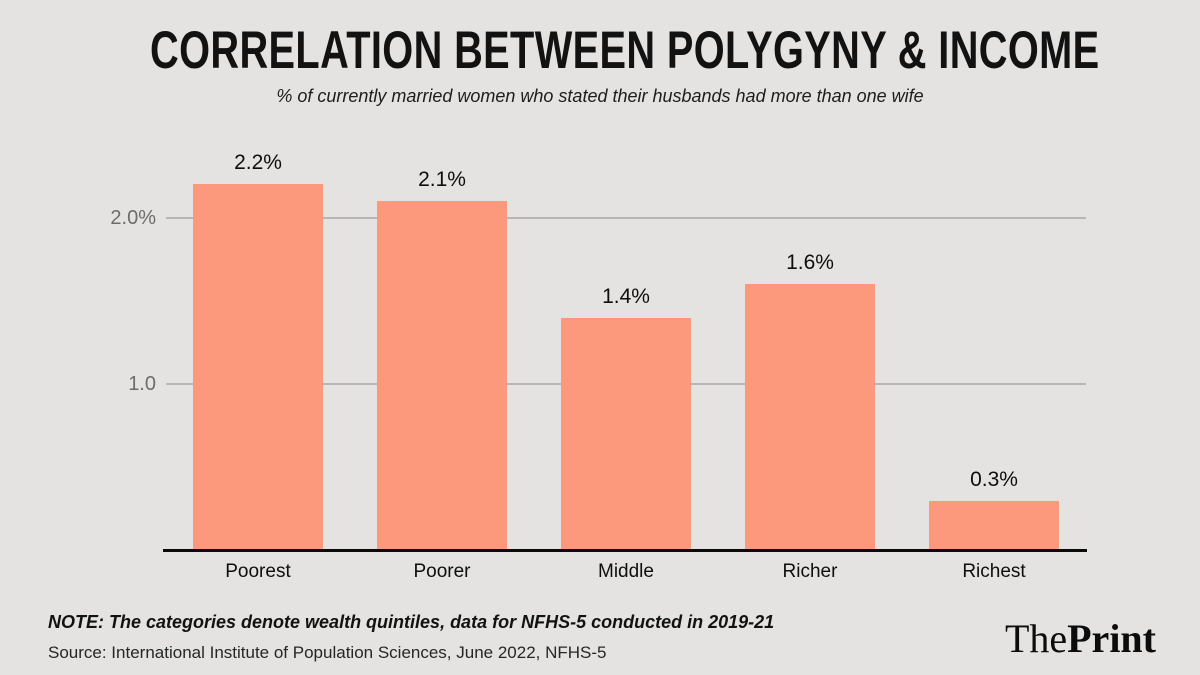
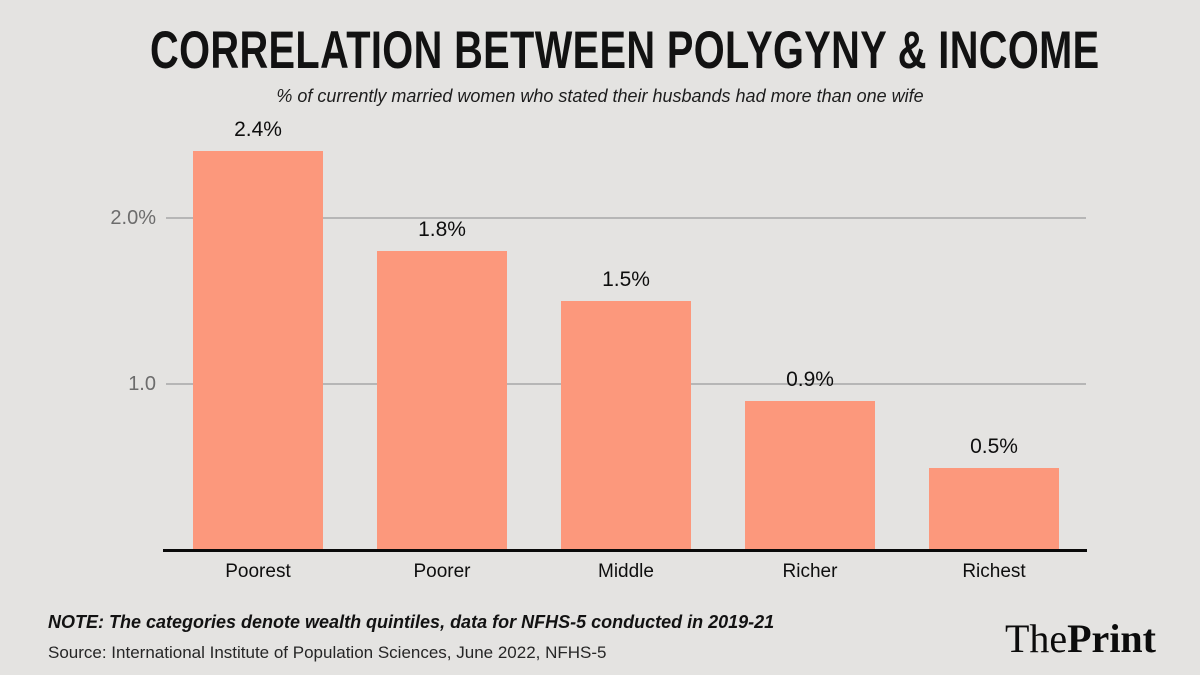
Poorest: 2.2% -> 2.4%
Poorer: 2.1% -> 1.8%
Middle: 1.4% -> 1.5%
Richer: 1.6% -> 0.9%
Richest: 0.3% -> 0.5%
